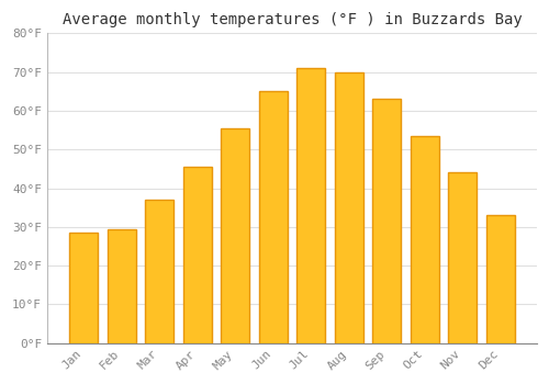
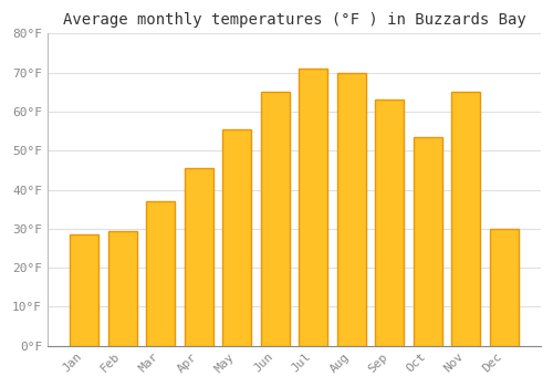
Nov: 44.0°F -> 65.0°F
Dec: 33.0°F -> 30.0°F
